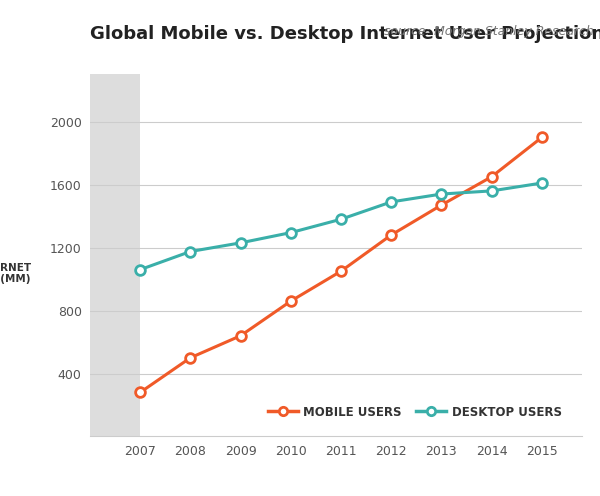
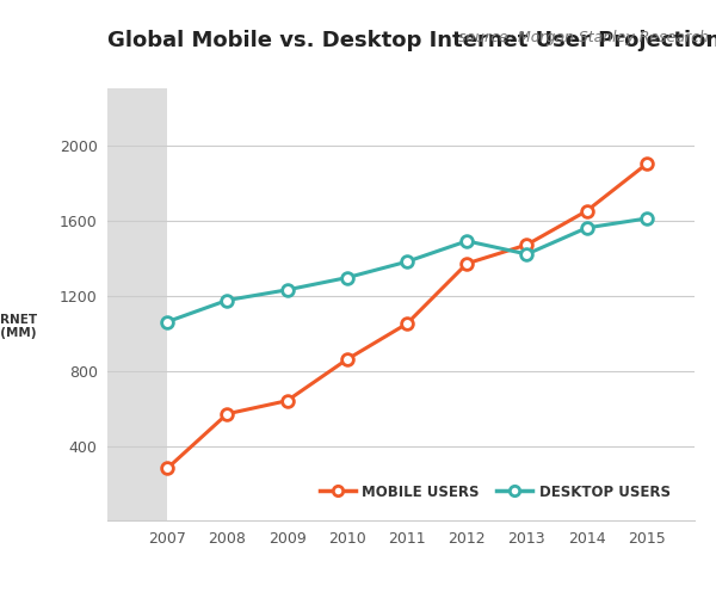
MOBILE USERS/2008: 500 -> 570
MOBILE USERS/2012: 1280 -> 1370
DESKTOP USERS/2013: 1540 -> 1420
